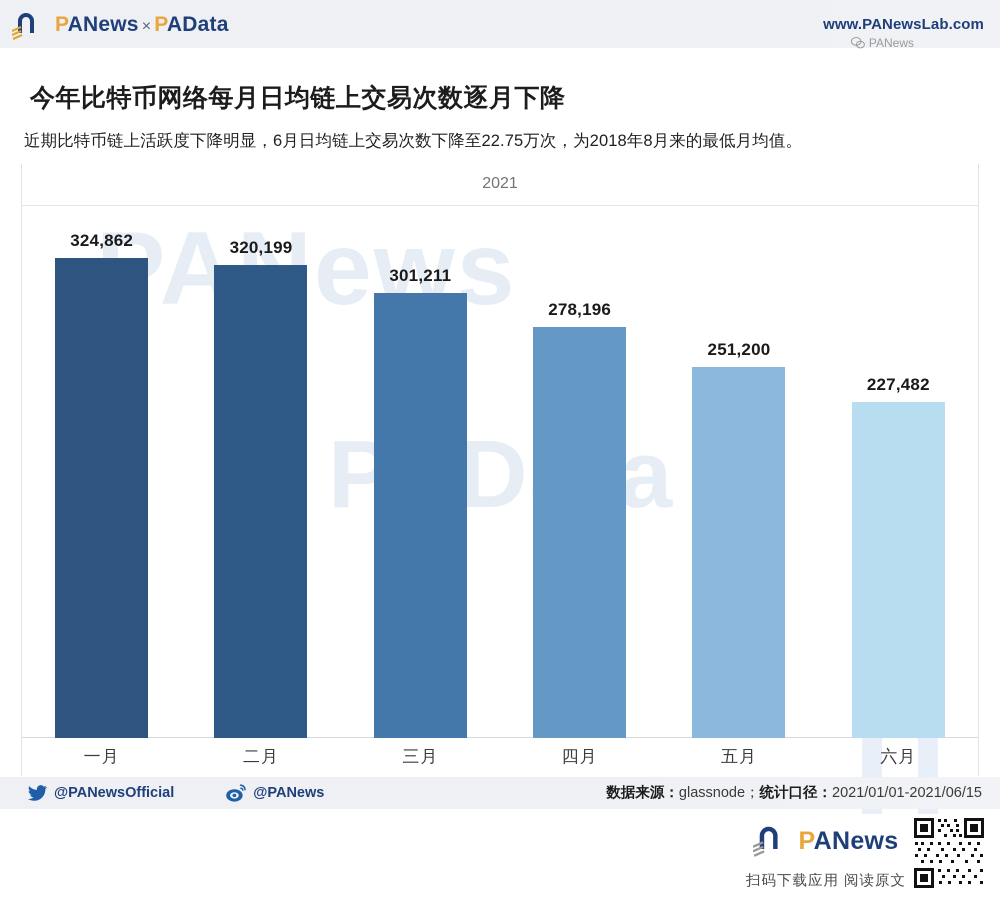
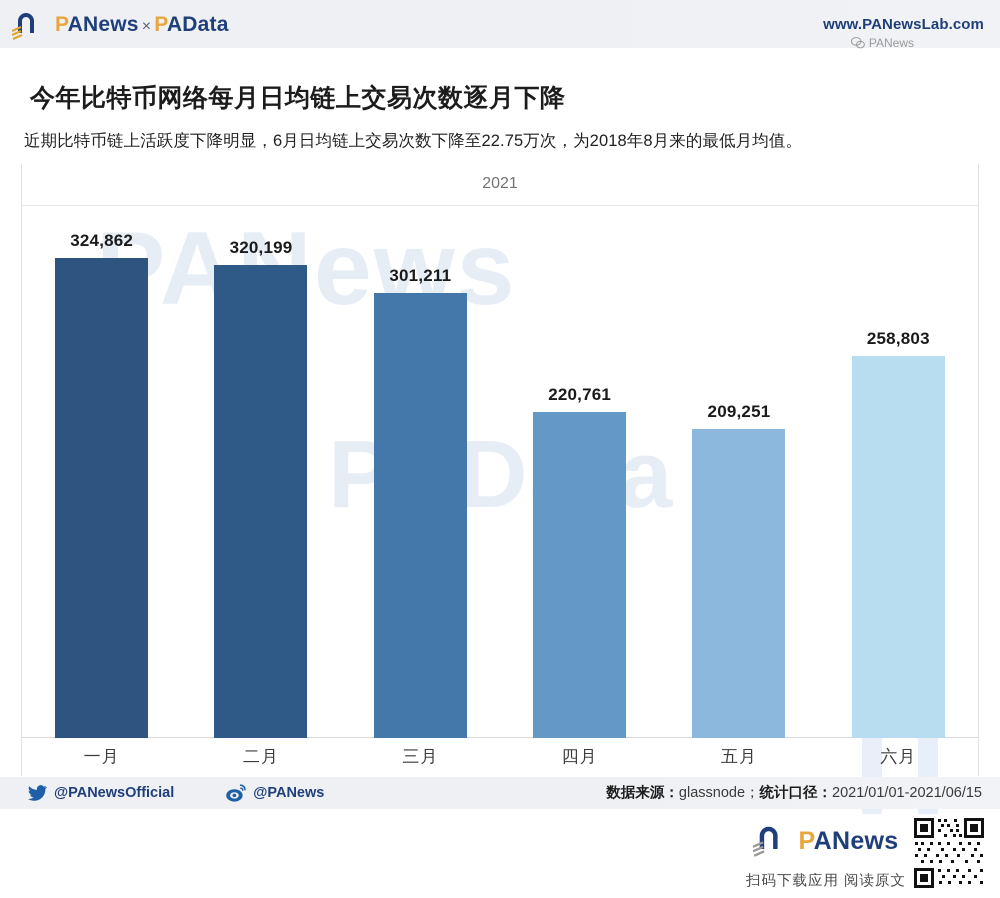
四月: 278,196 -> 220,761
五月: 251,200 -> 209,251
六月: 227,482 -> 258,803
